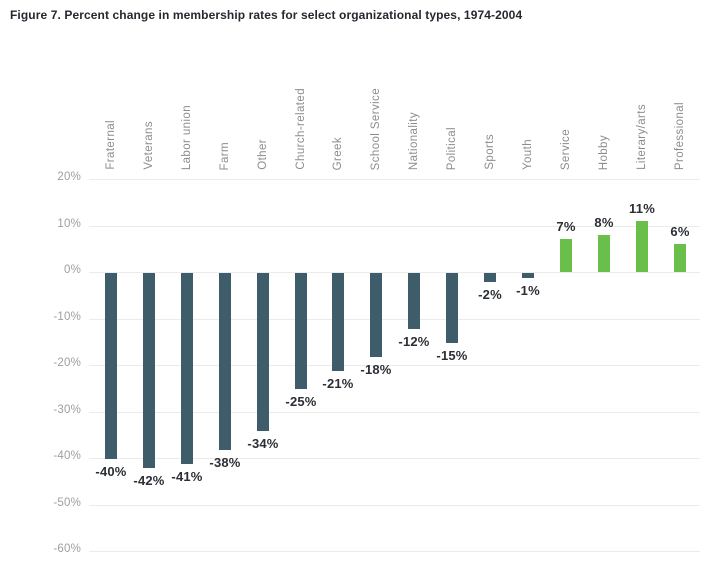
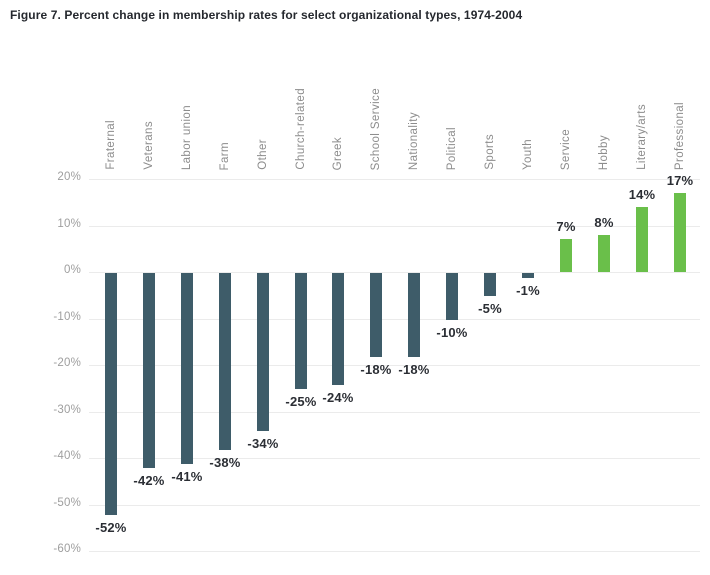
Fraternal: -40% -> -52%
Greek: -21% -> -24%
Nationality: -12% -> -18%
Political: -15% -> -10%
Sports: -2% -> -5%
Literary/arts: 11% -> 14%
Professional: 6% -> 17%
